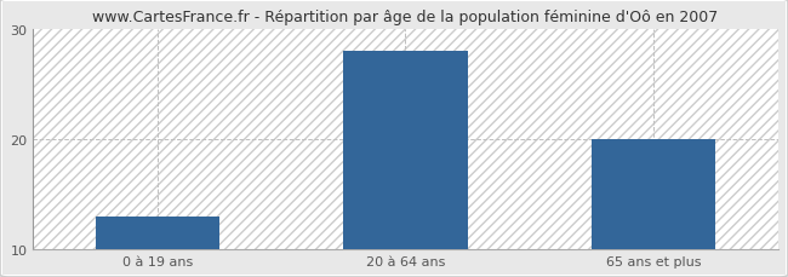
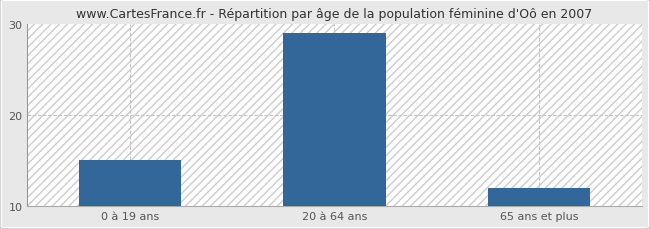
0 à 19 ans: 13 -> 15
20 à 64 ans: 28 -> 29
65 ans et plus: 20 -> 12
